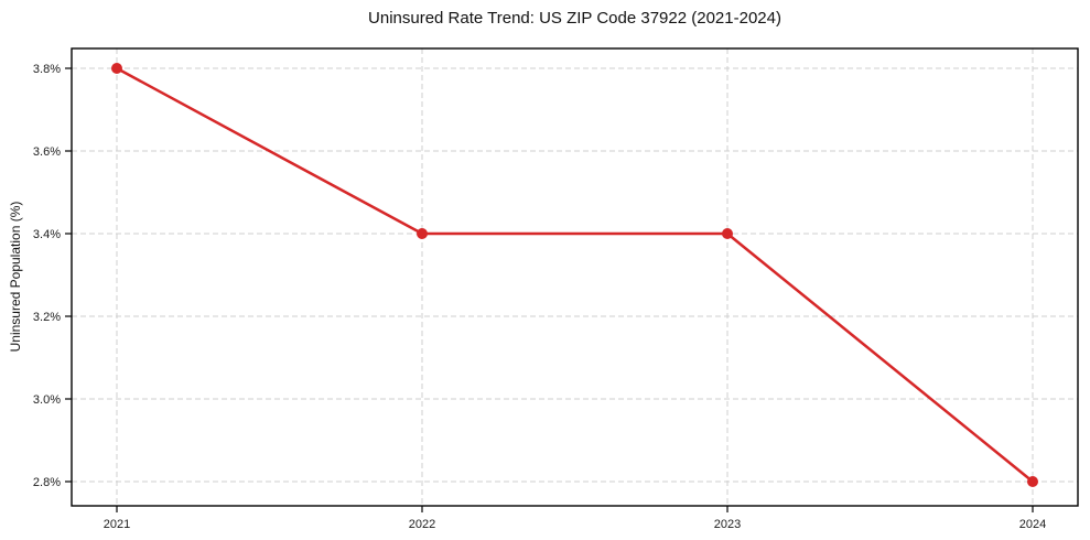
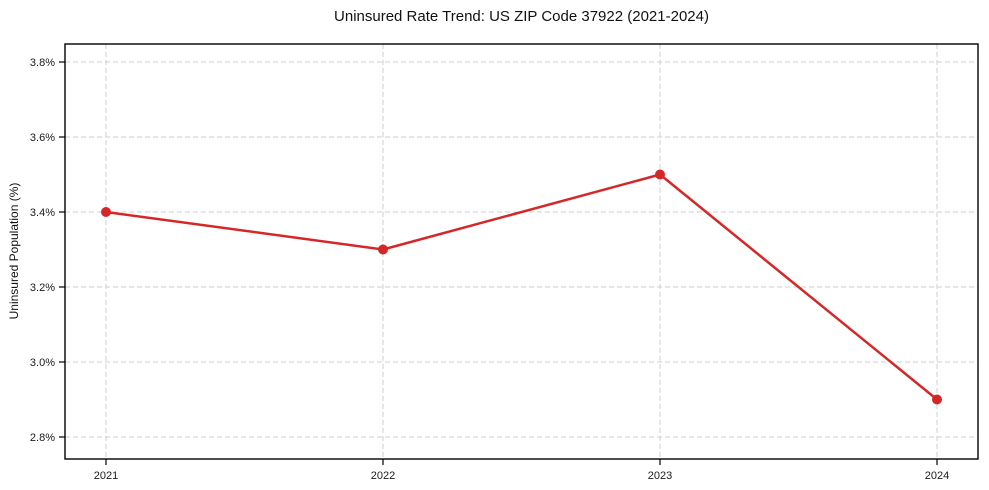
2021: 3.8% -> 3.4%
2022: 3.4% -> 3.3%
2023: 3.4% -> 3.5%
2024: 2.8% -> 2.9%
